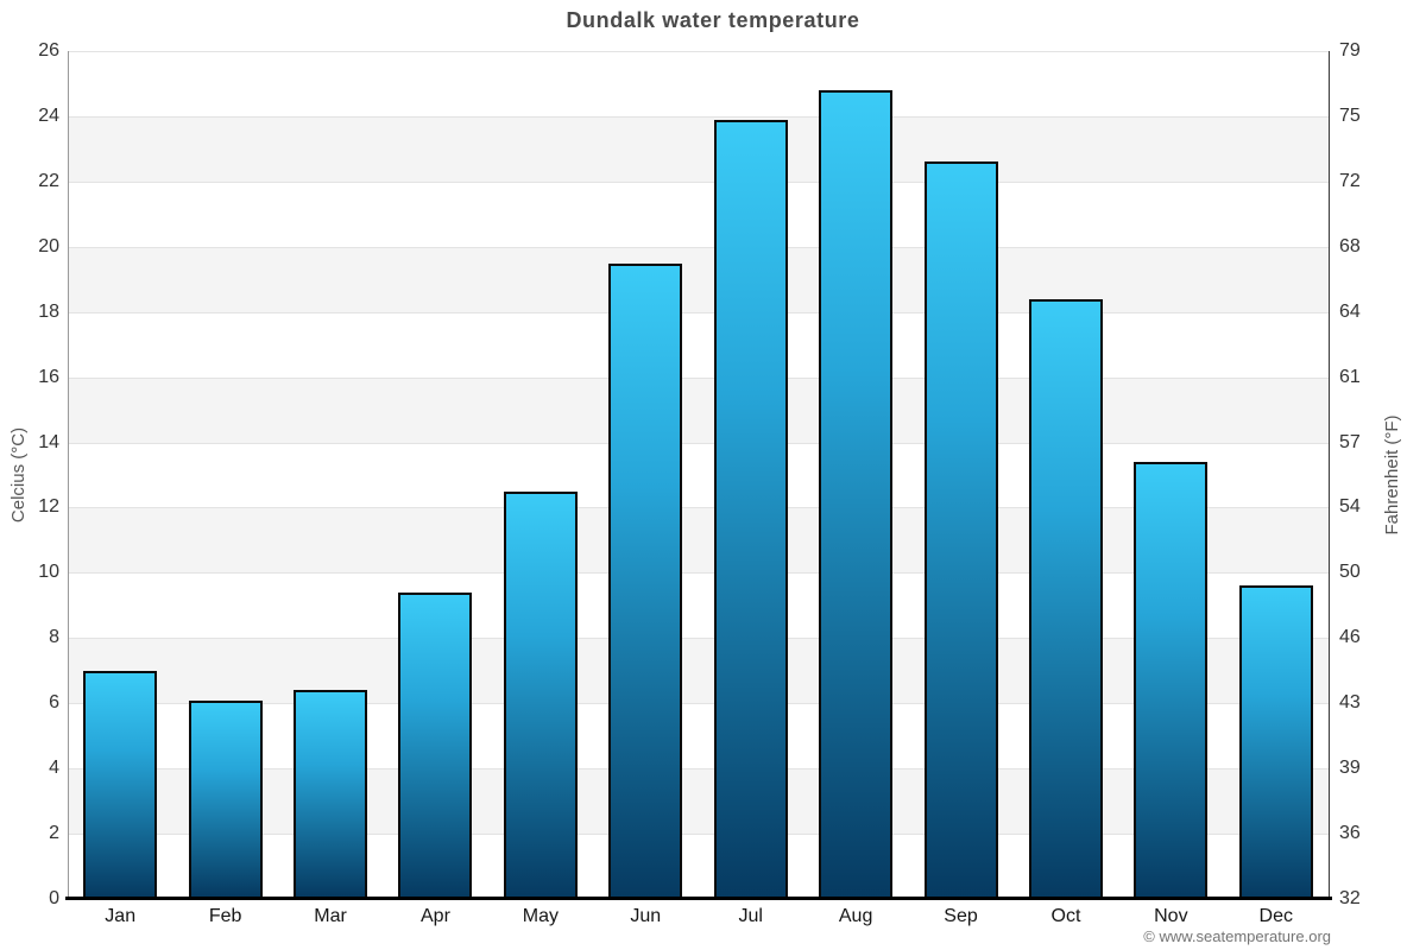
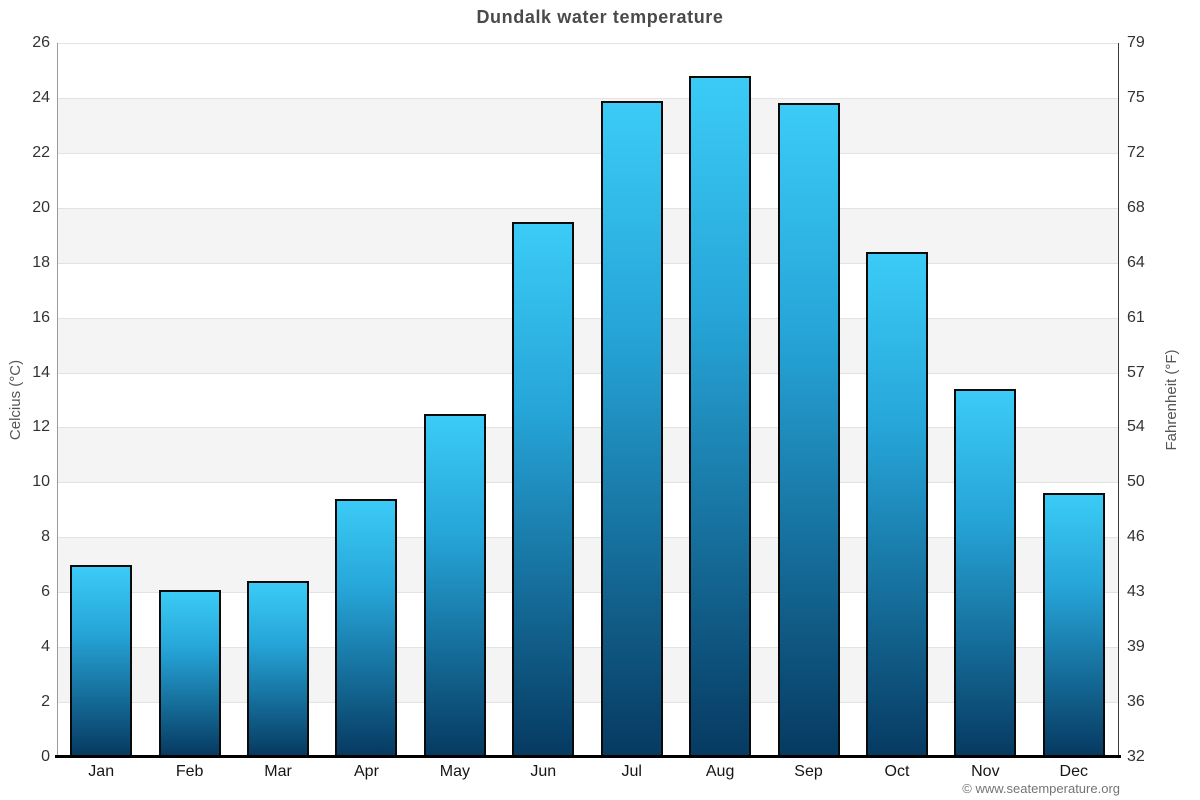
Sep: 22.6 -> 23.8
